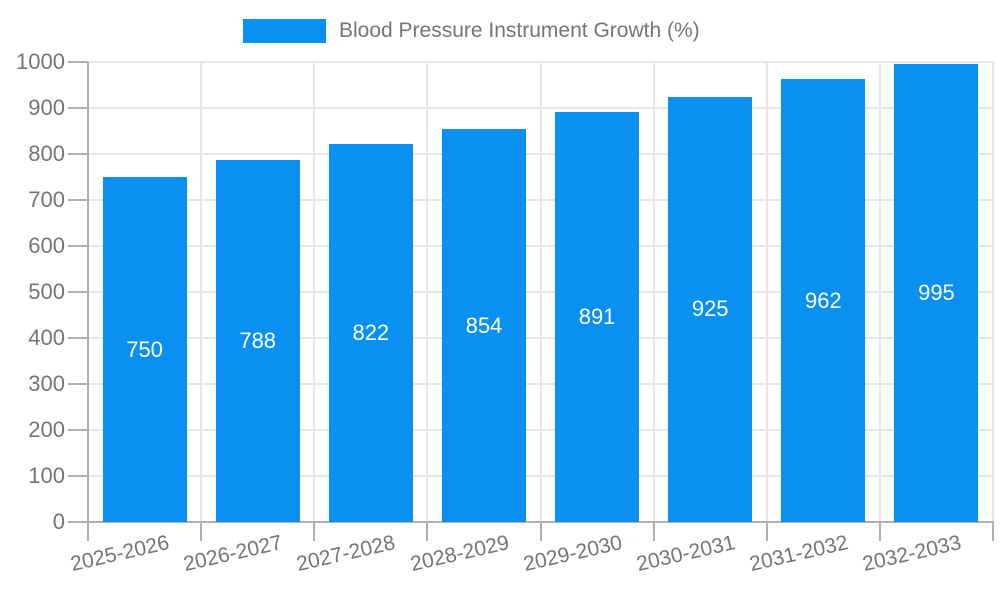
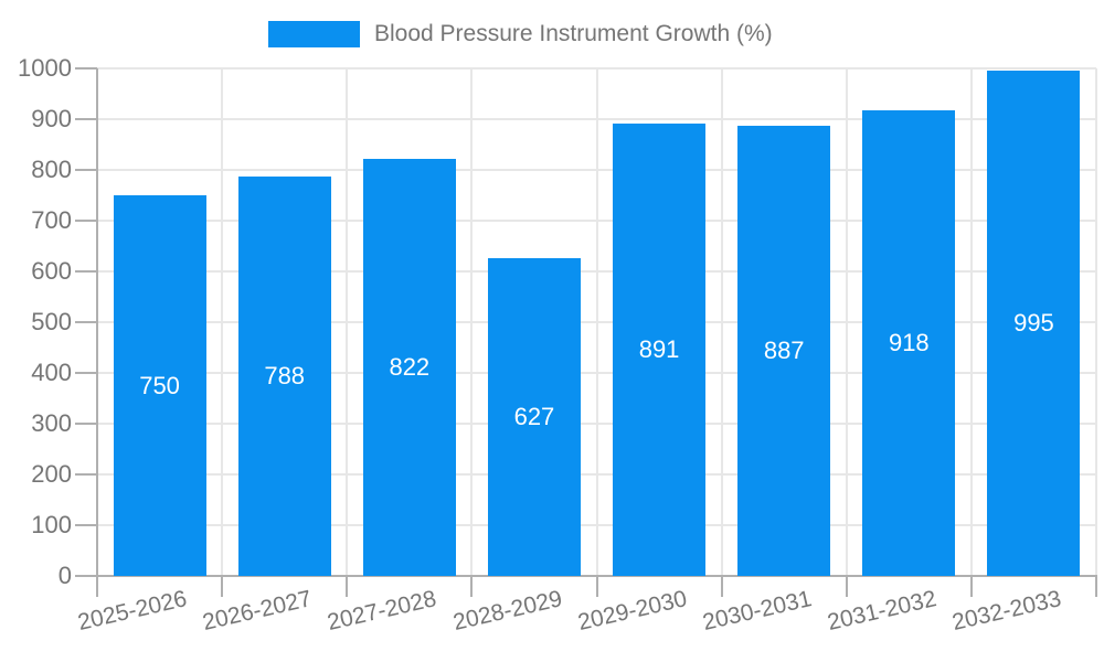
2028-2029: 854 -> 627
2030-2031: 925 -> 887
2031-2032: 962 -> 918
